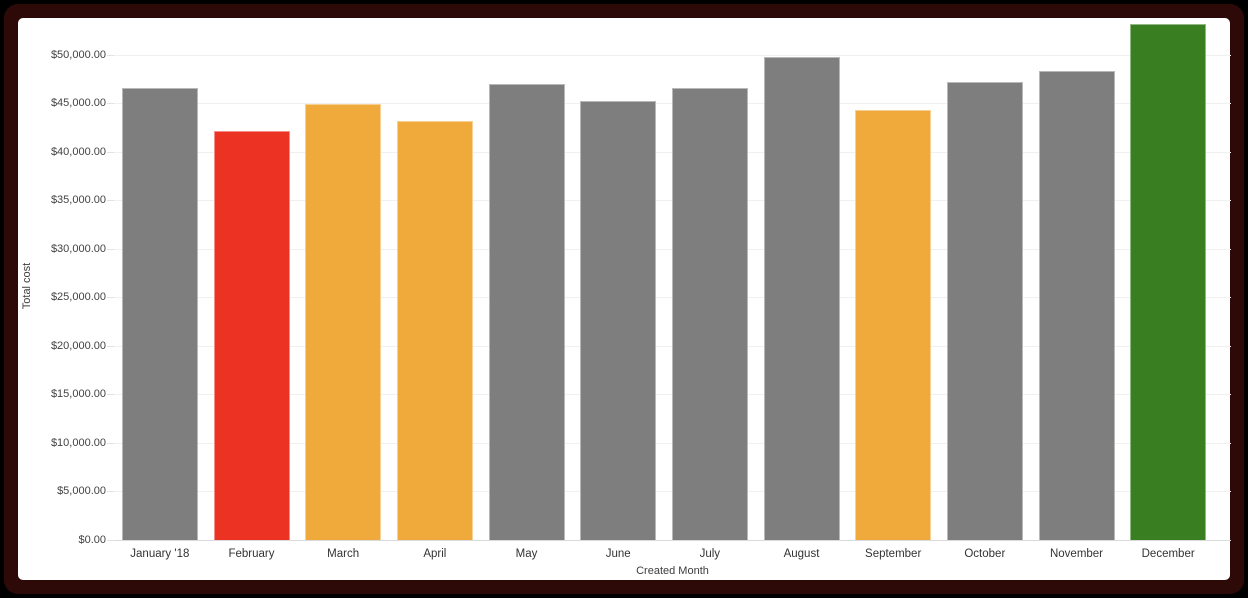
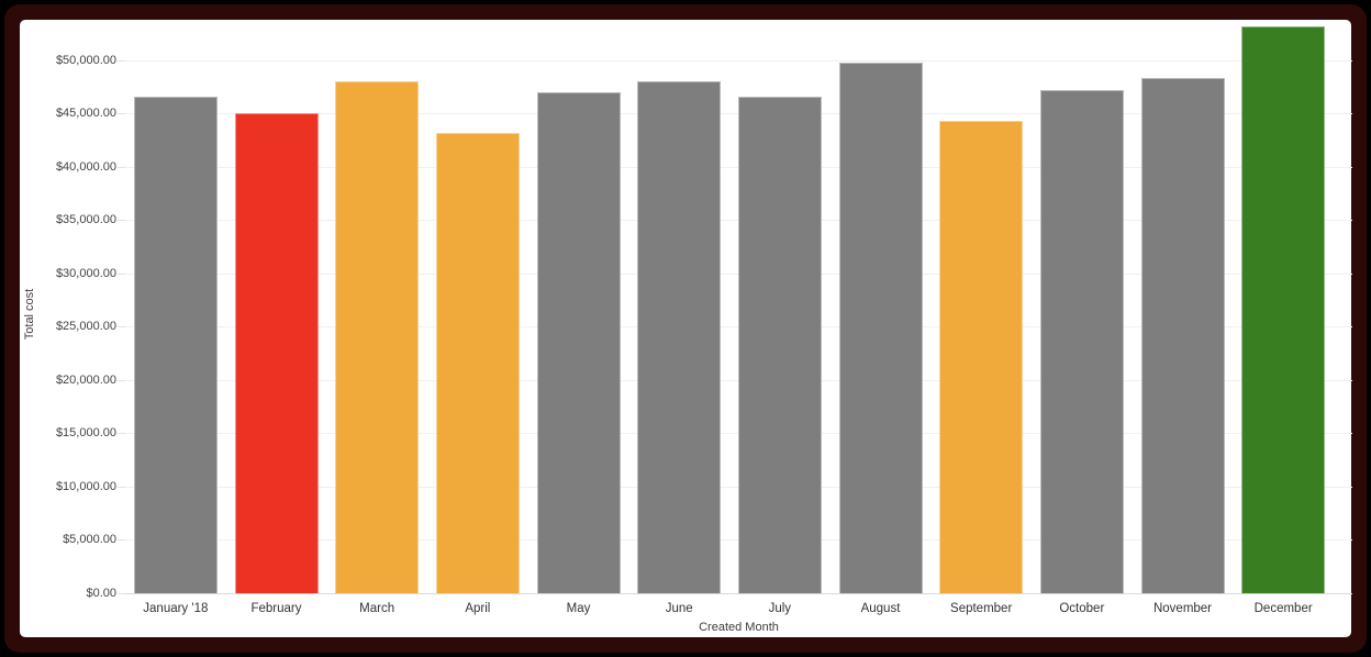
February: $42000 -> $45000
March: $45000 -> $48000
June: $45000 -> $48000
